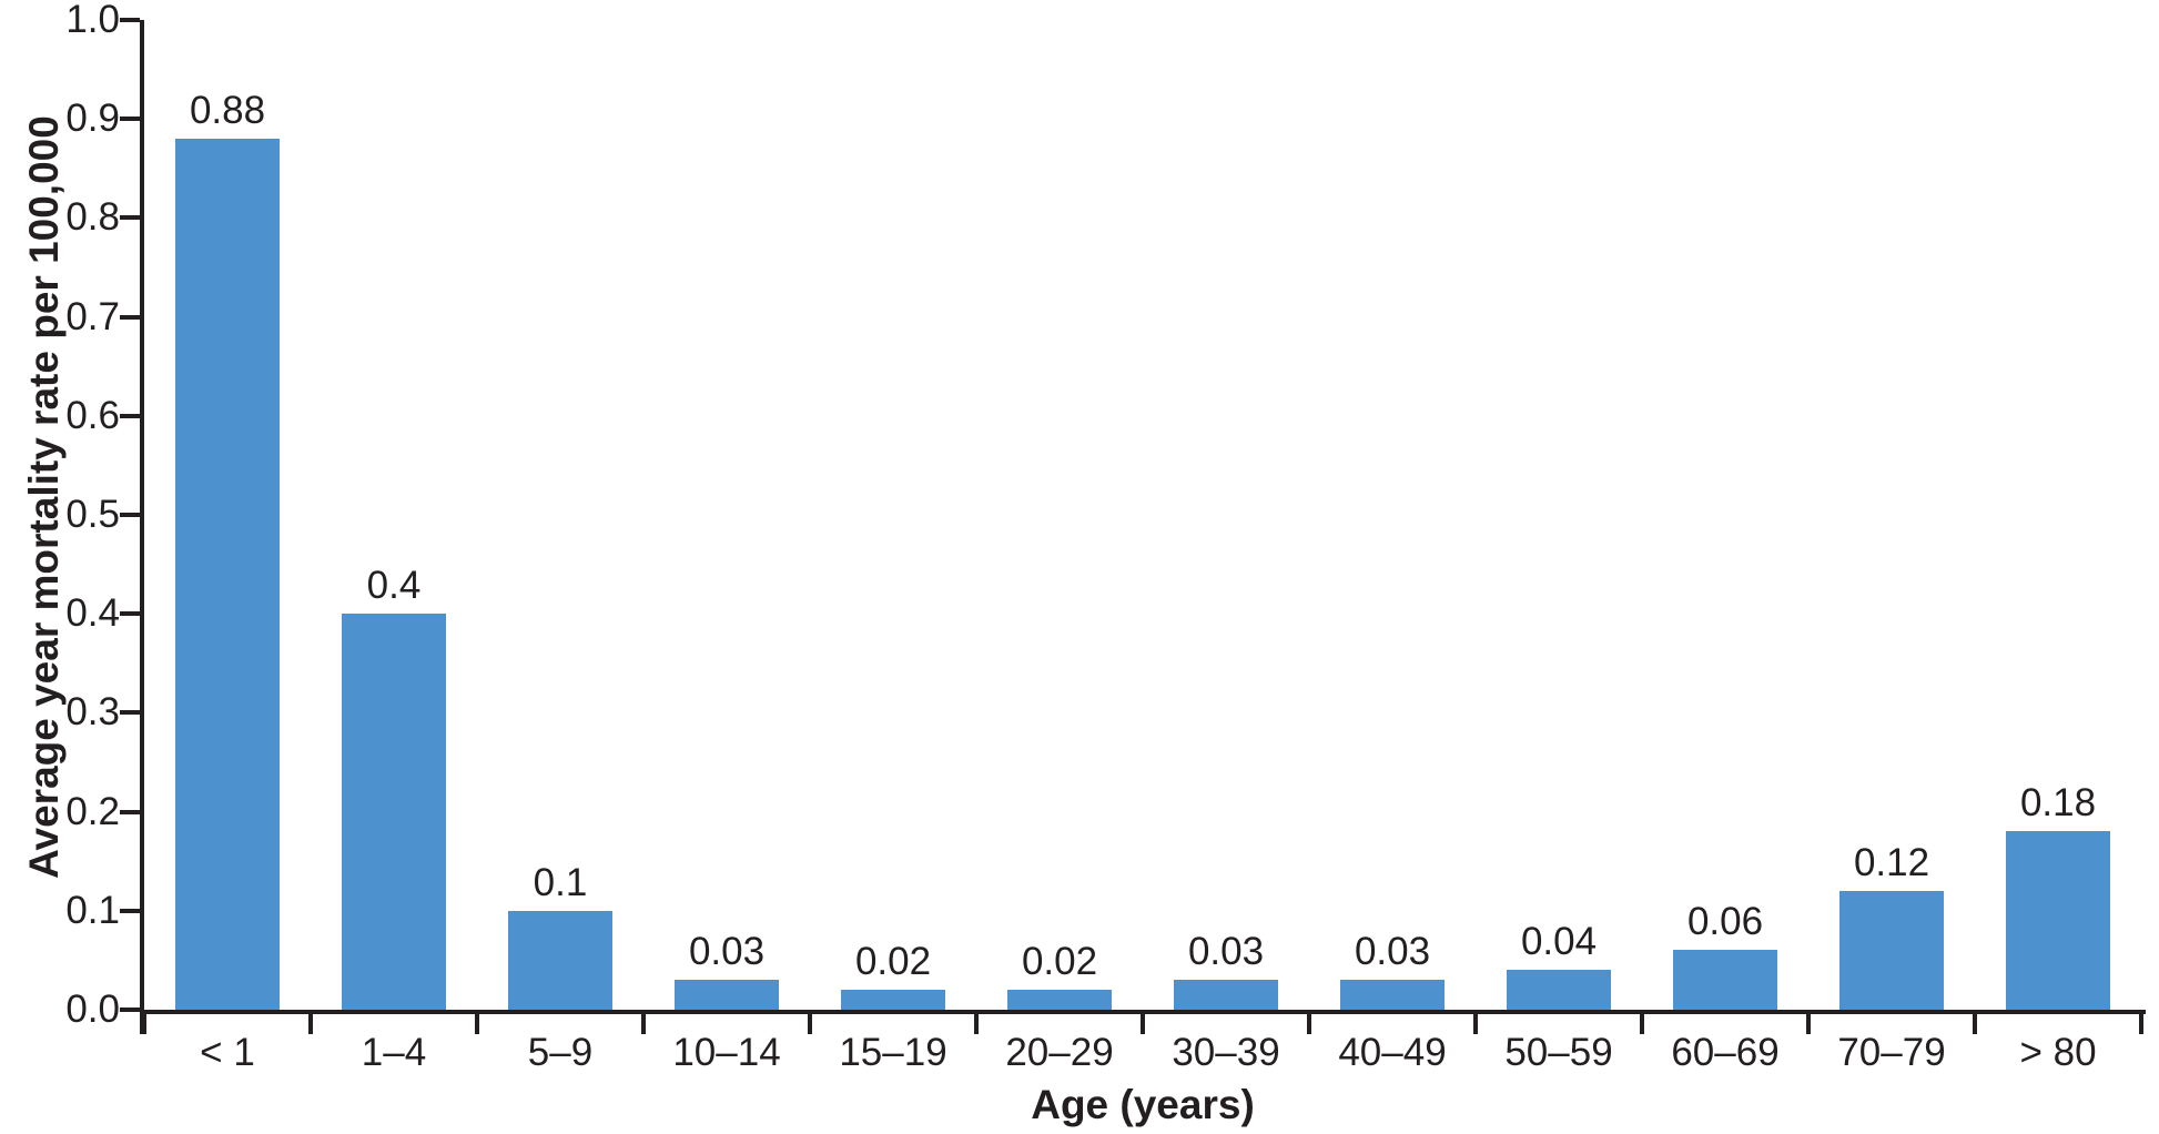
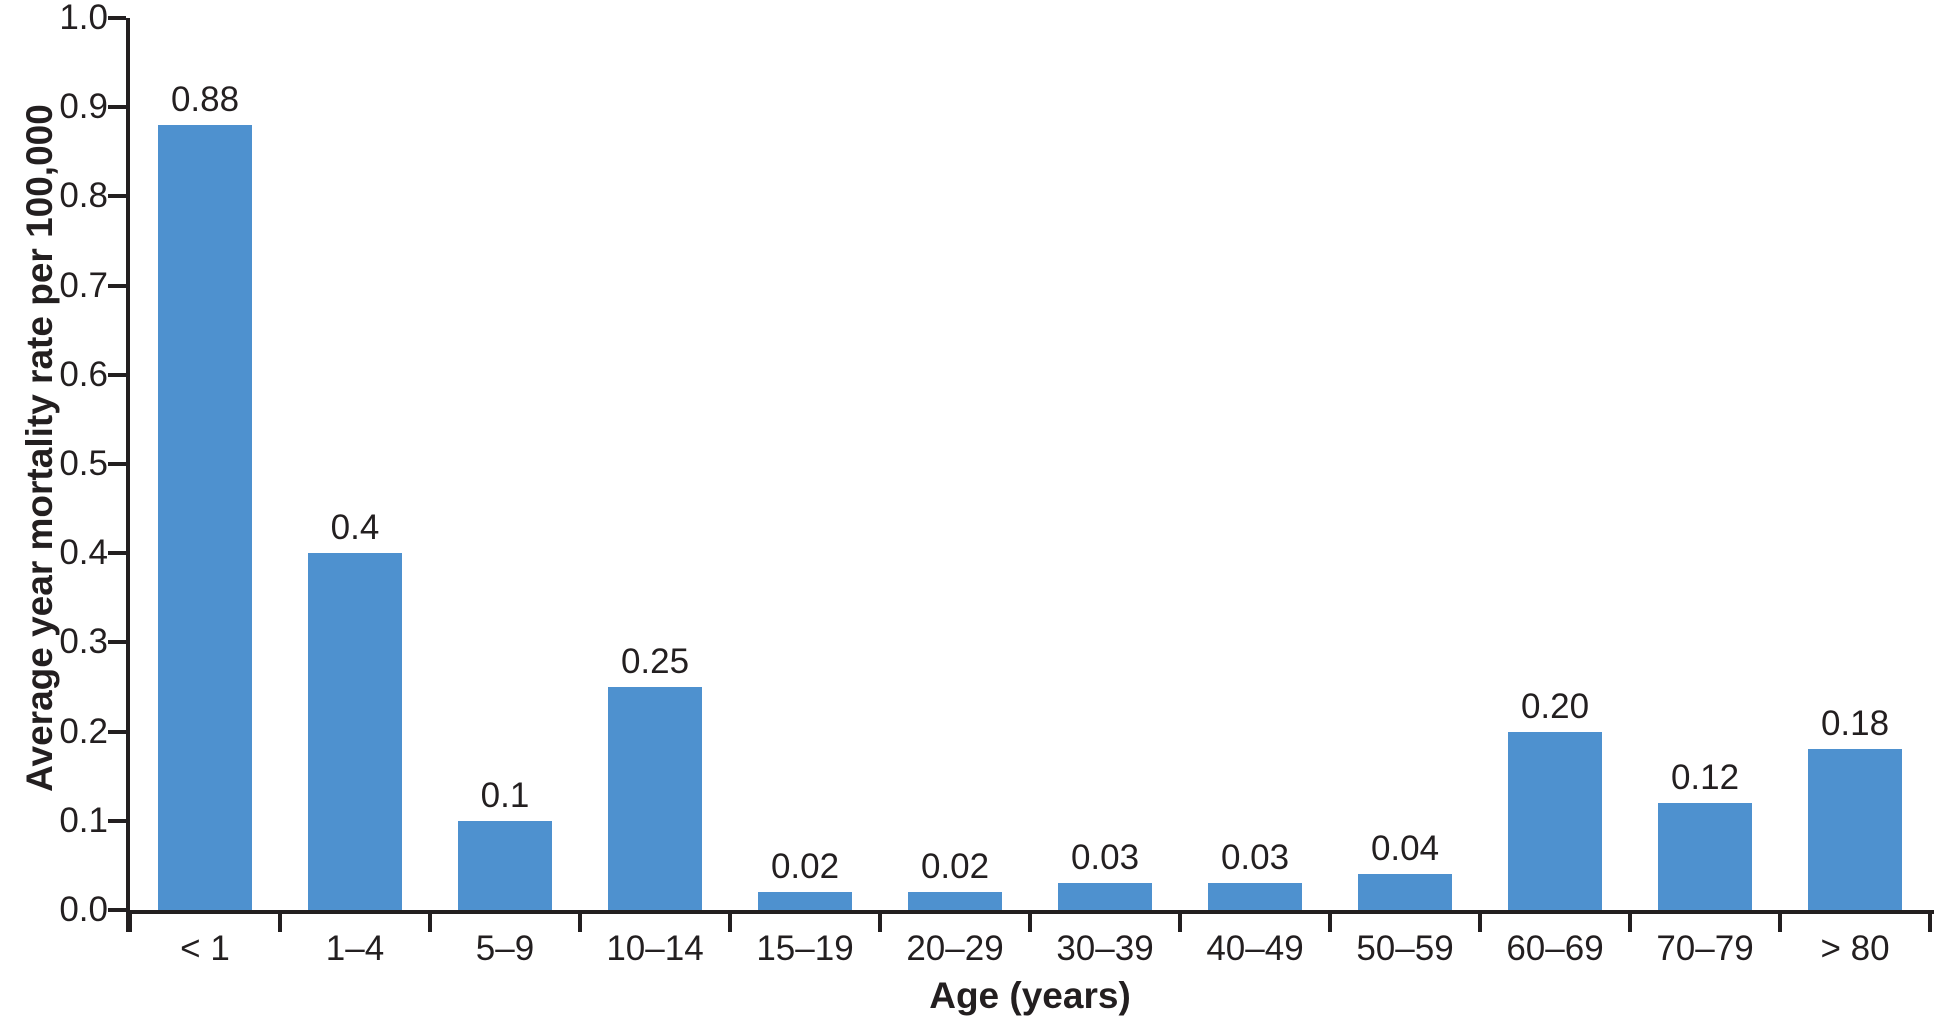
10–14: 0.03 -> 0.25
60–69: 0.06 -> 0.20
